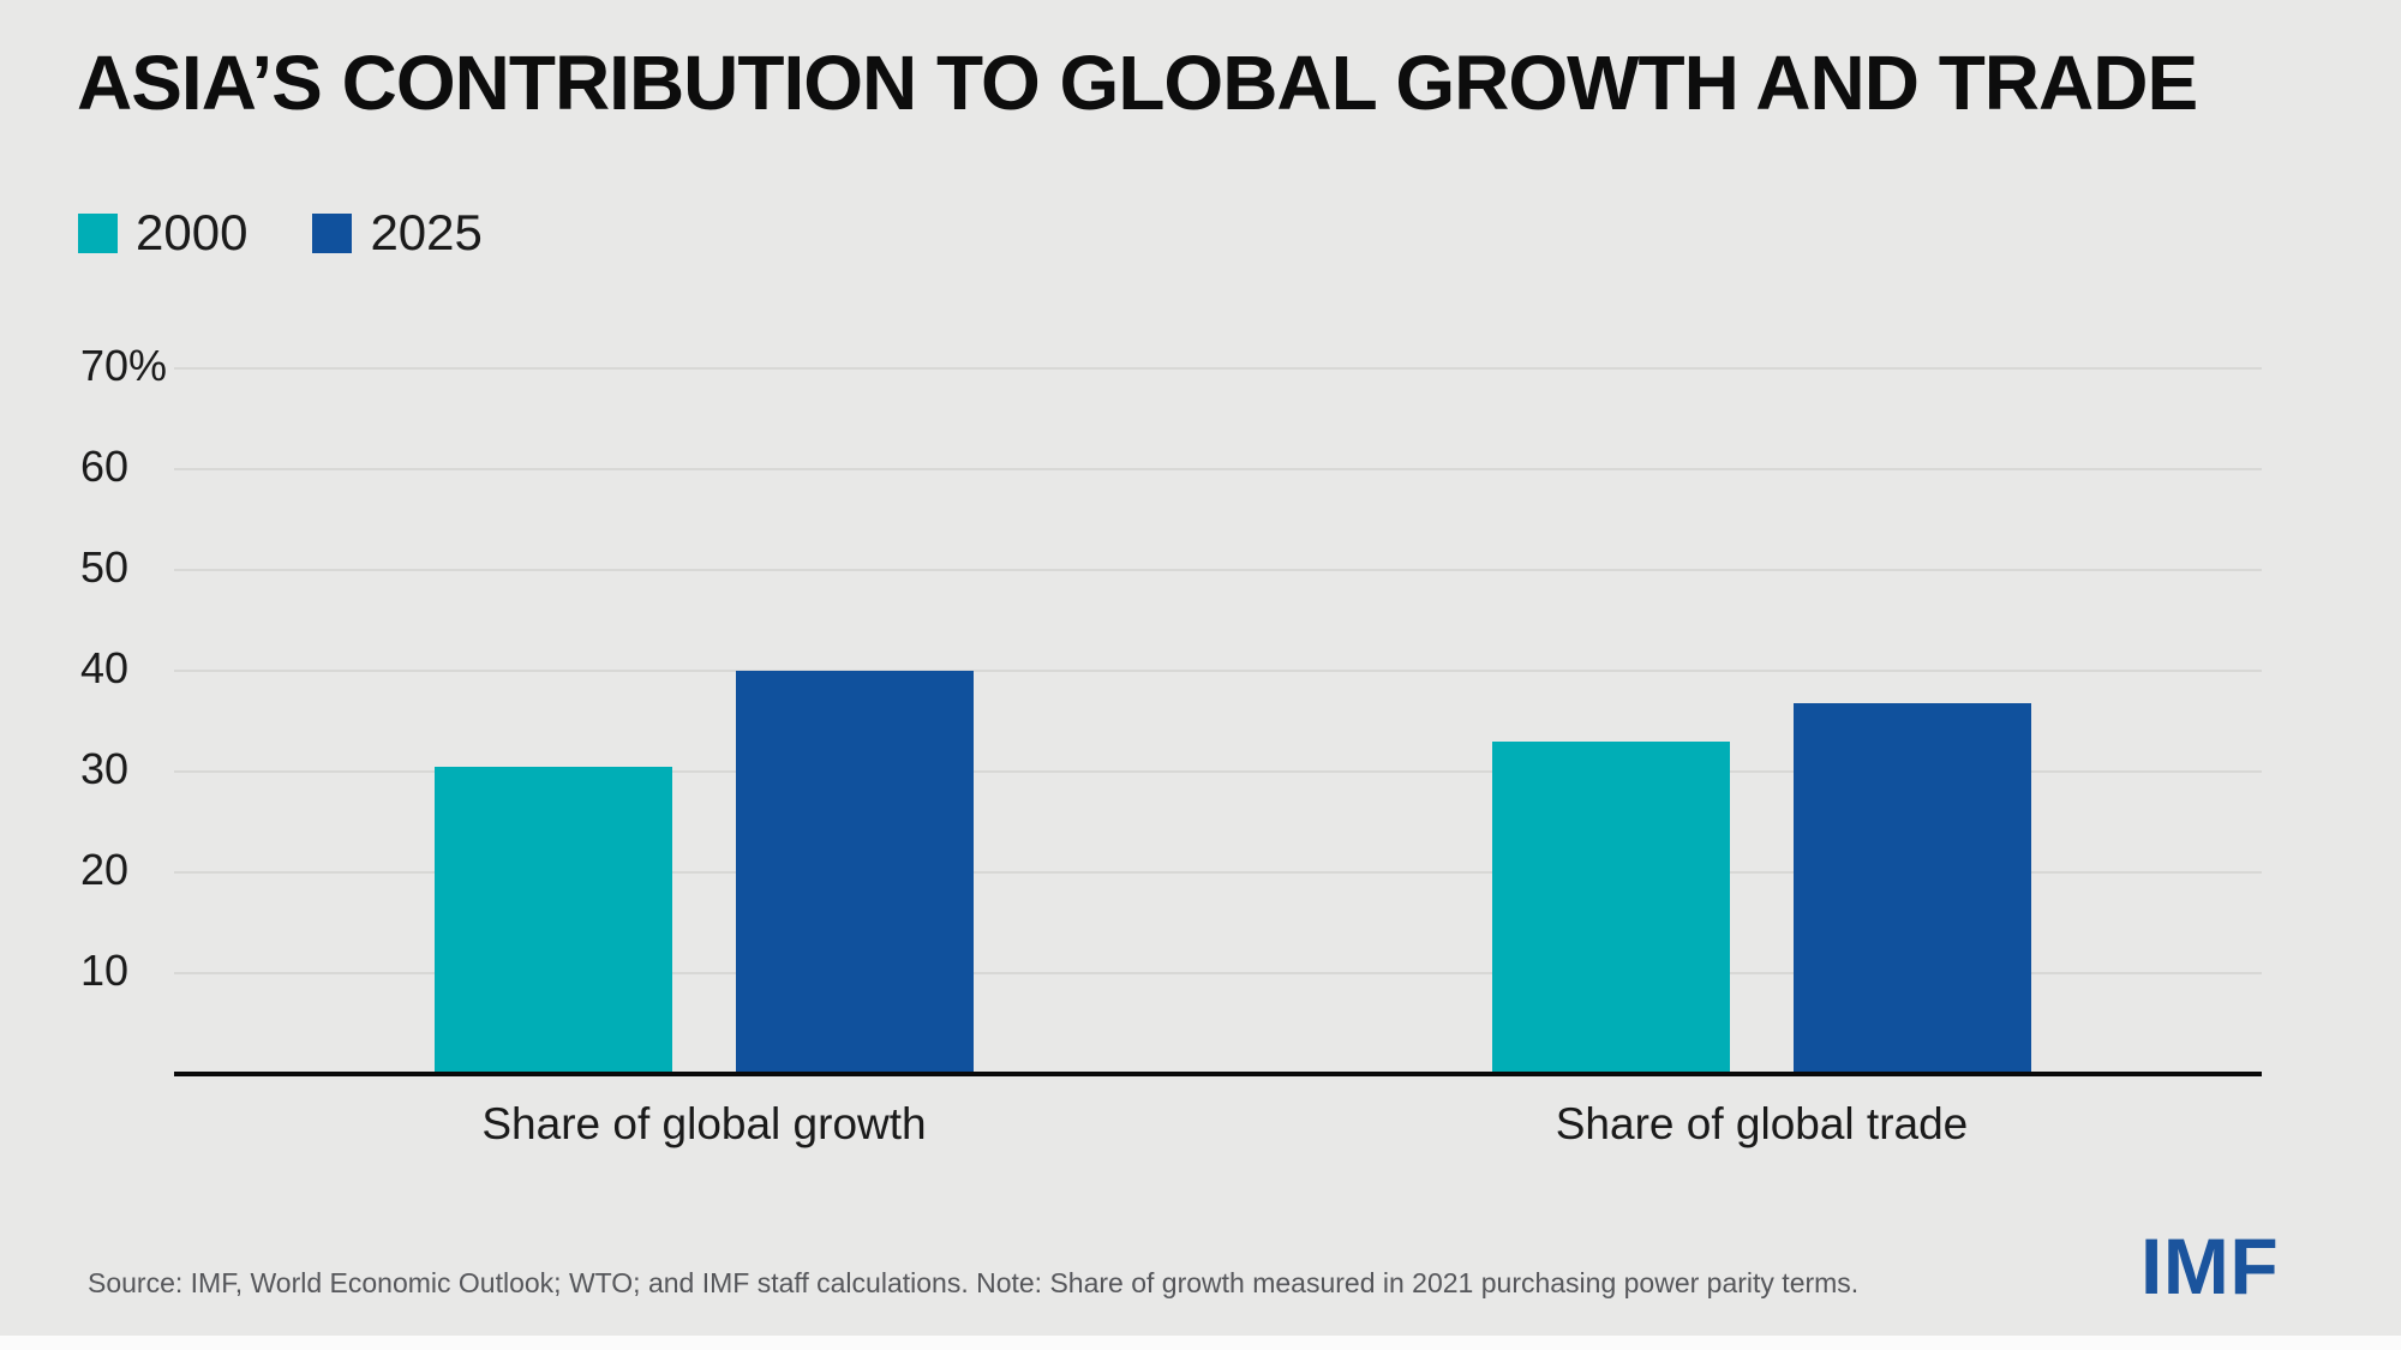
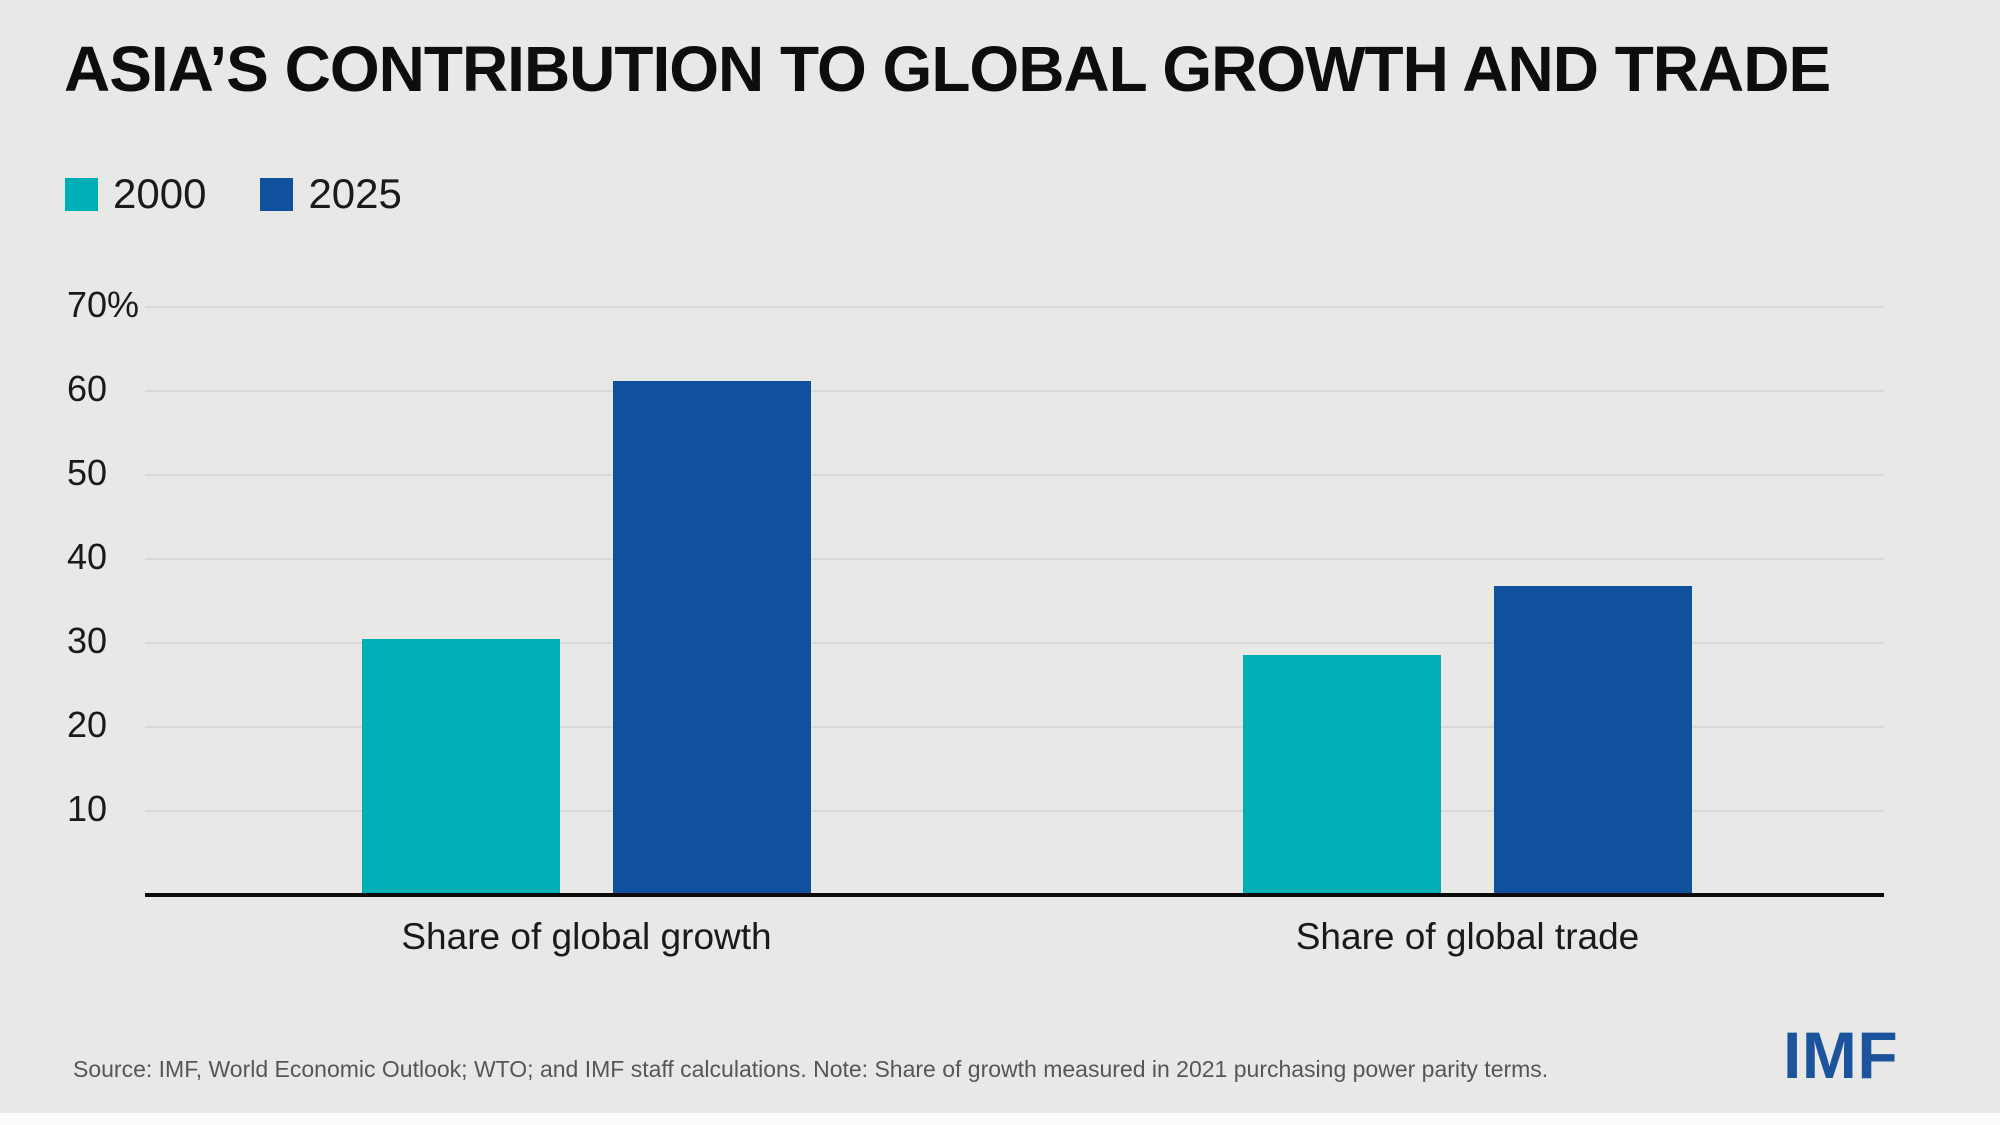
2025/Share of global growth: 40% -> 61%
2000/Share of global trade: 33% -> 29%
